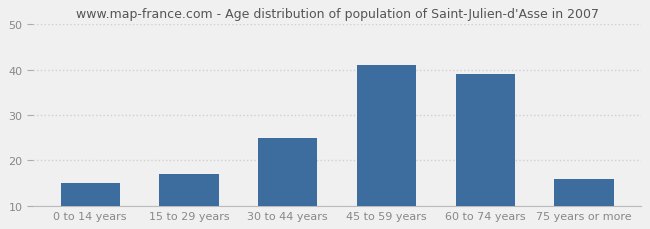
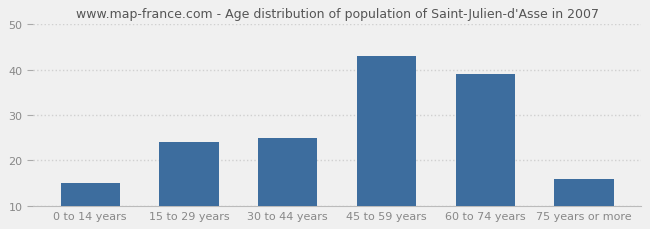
15 to 29 years: 17 -> 24
45 to 59 years: 41 -> 43
